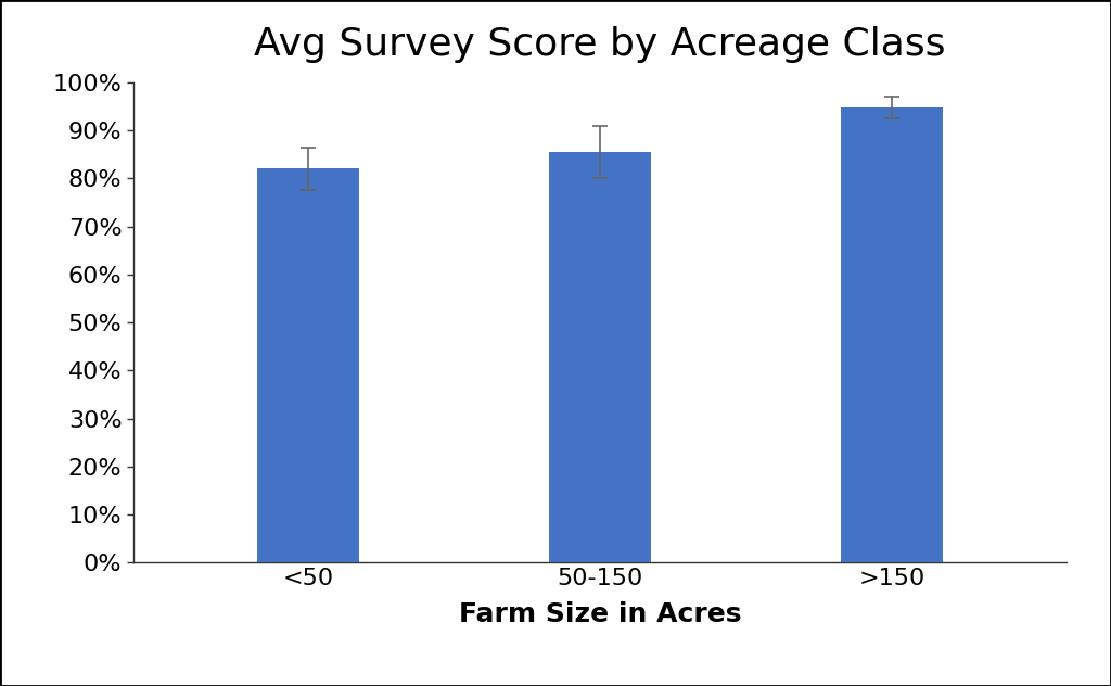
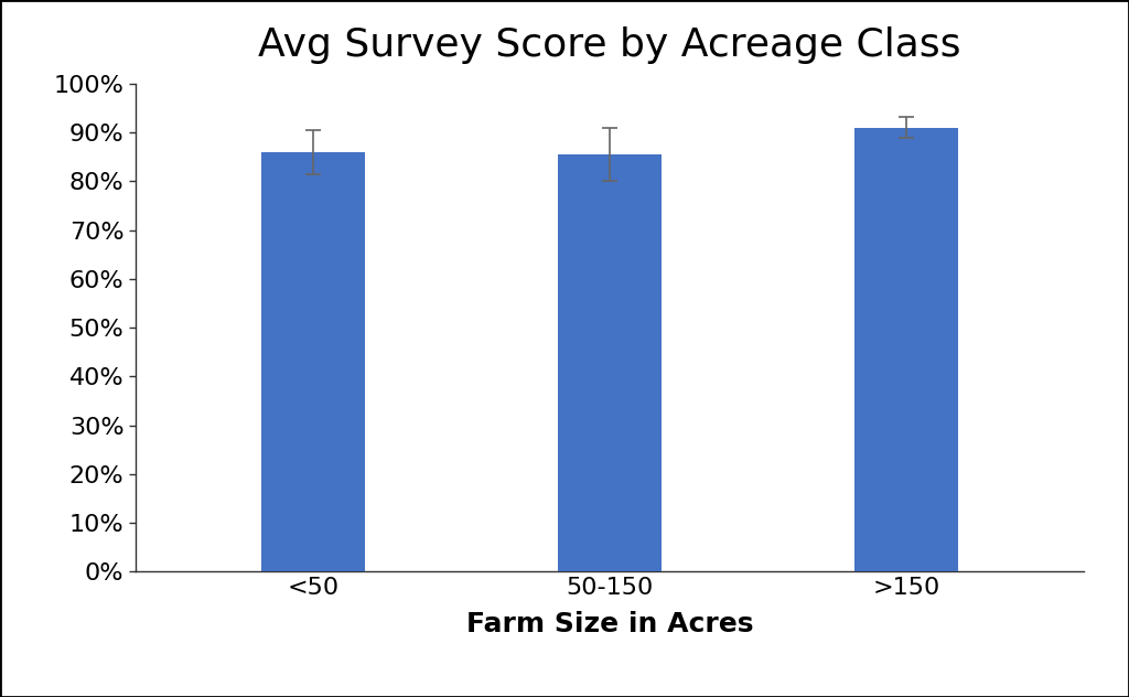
<50: 82.0% -> 86.0%
>150: 94.8% -> 91.0%
